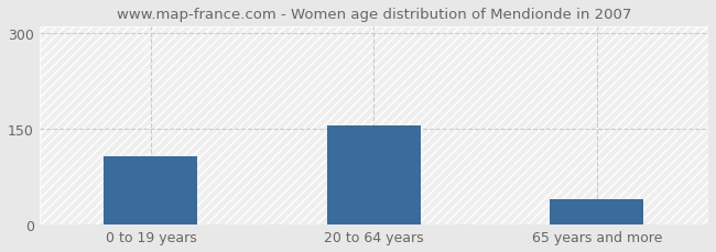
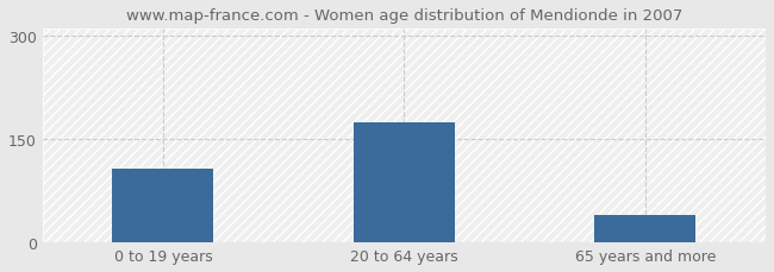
20 to 64 years: 156 -> 175
